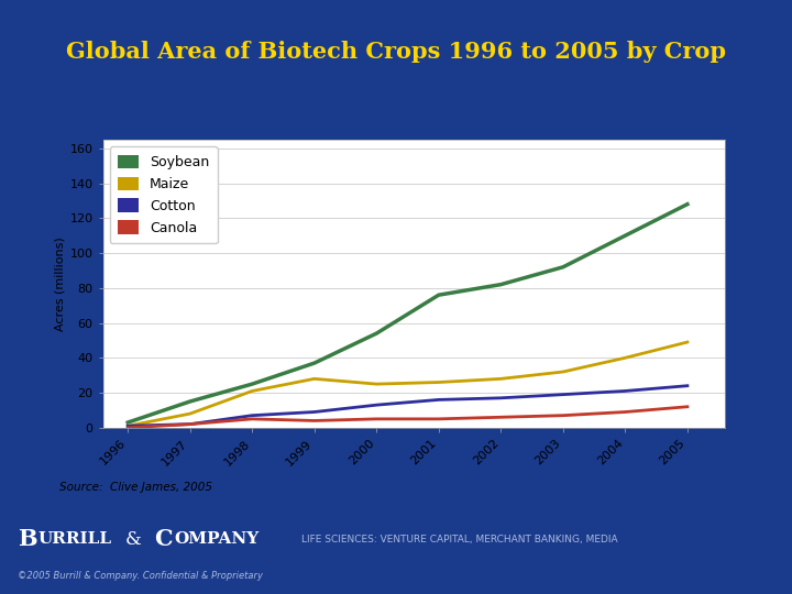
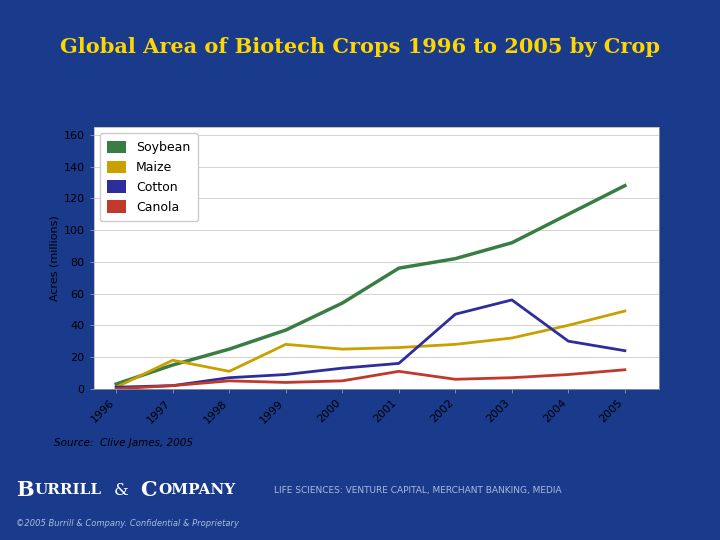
Maize/1997: 8 -> 18
Maize/1998: 21 -> 11
Canola/2001: 5 -> 11
Cotton/2002: 17 -> 47
Cotton/2003: 19 -> 56
Cotton/2004: 21 -> 30
